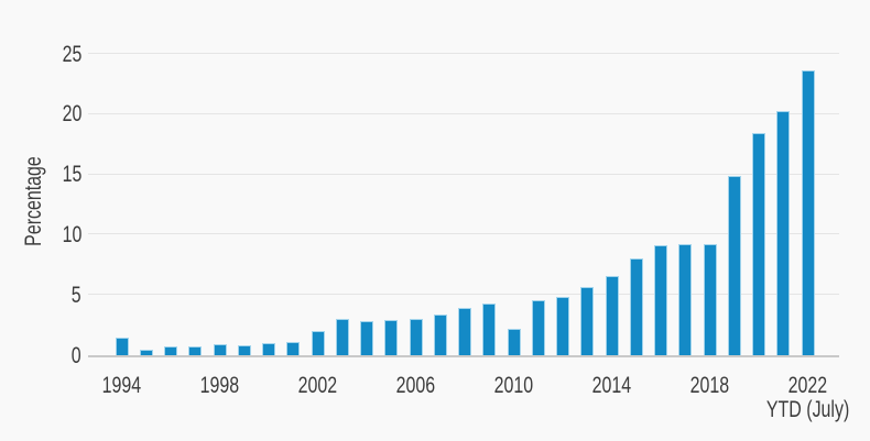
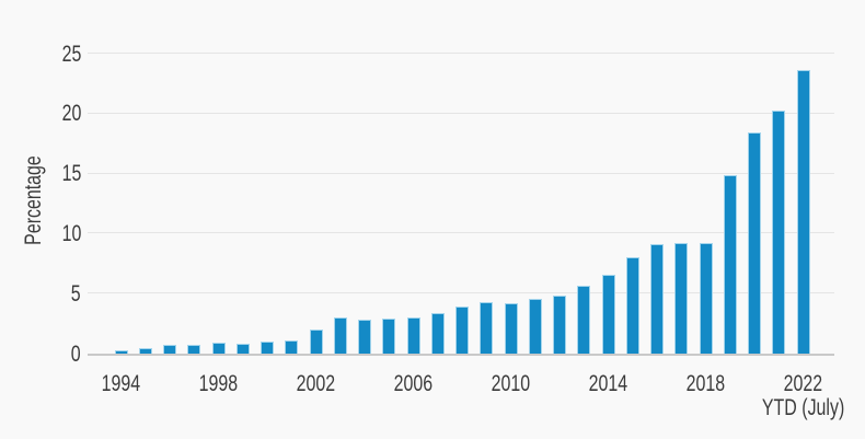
1994: 1.5 -> 0.3
2010: 2.2 -> 4.2
